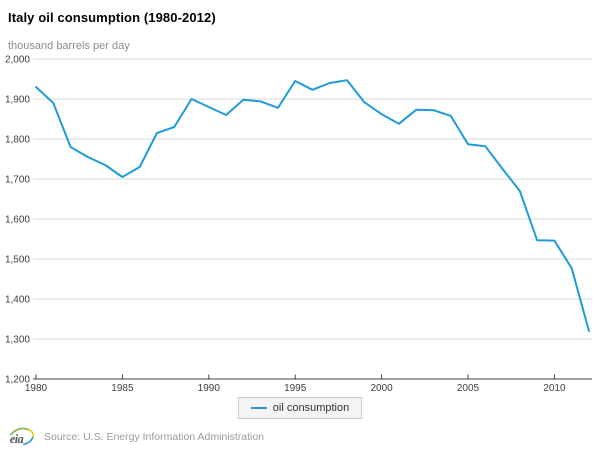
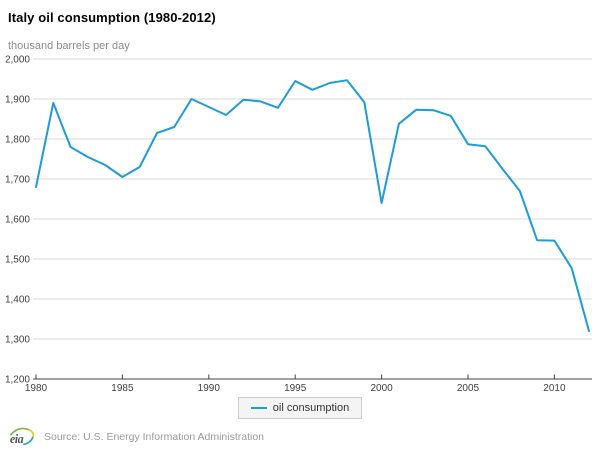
1980: 1930 -> 1680
2000: 1860 -> 1640
